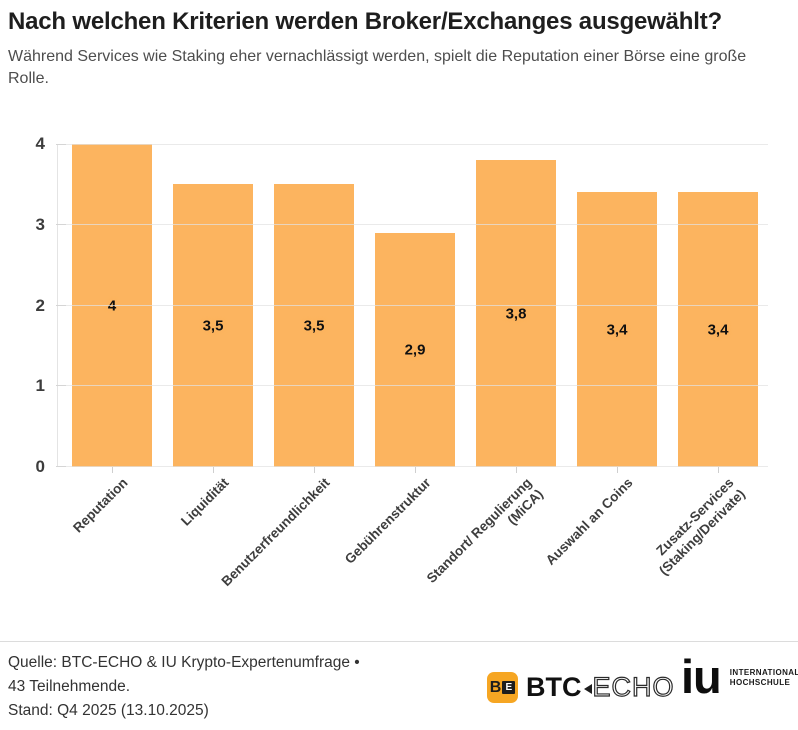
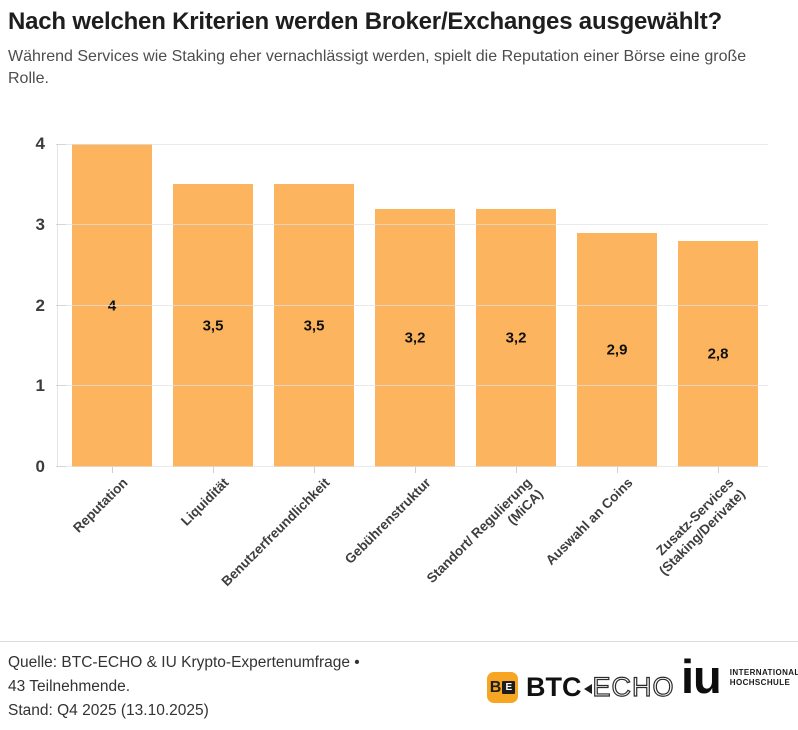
Gebührenstruktur: 2,9 -> 3,2
Standort/ Regulierung (MiCA): 3,8 -> 3,2
Auswahl an Coins: 3,4 -> 2,9
Zusatz-Services (Staking/Derivate): 3,4 -> 2,8
